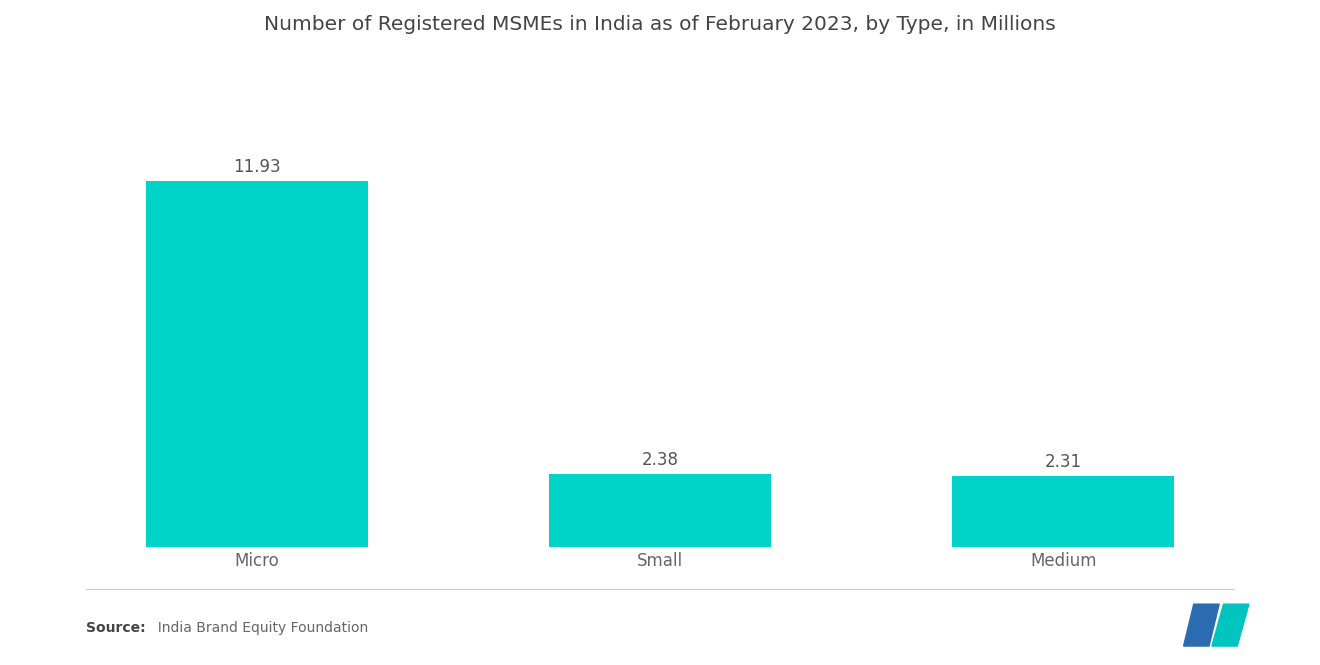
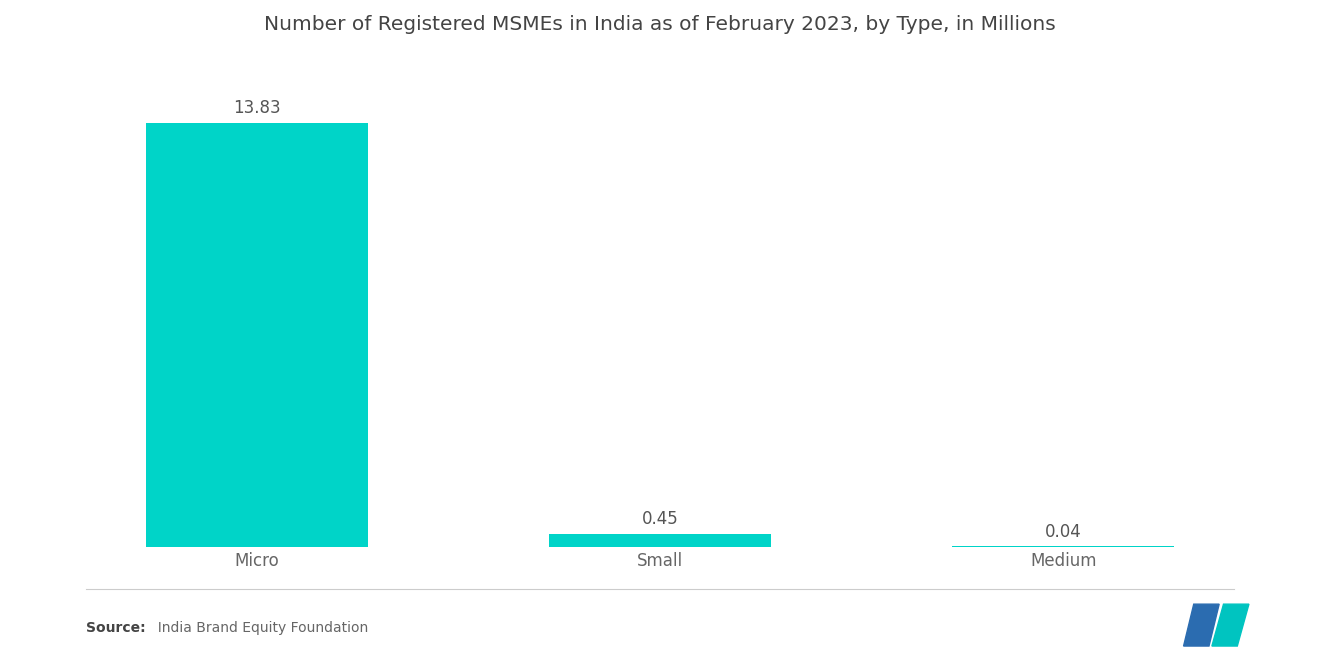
Micro: 11.93 -> 13.83
Small: 2.38 -> 0.45
Medium: 2.31 -> 0.04
